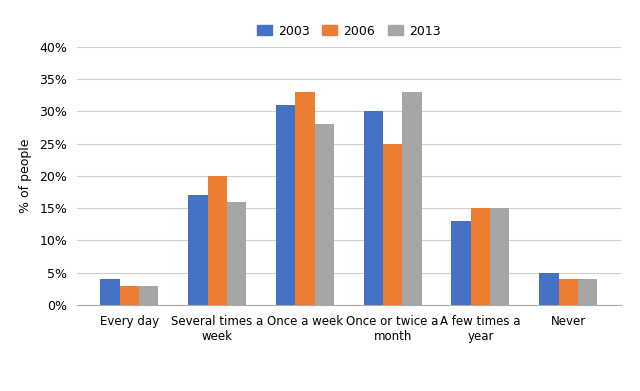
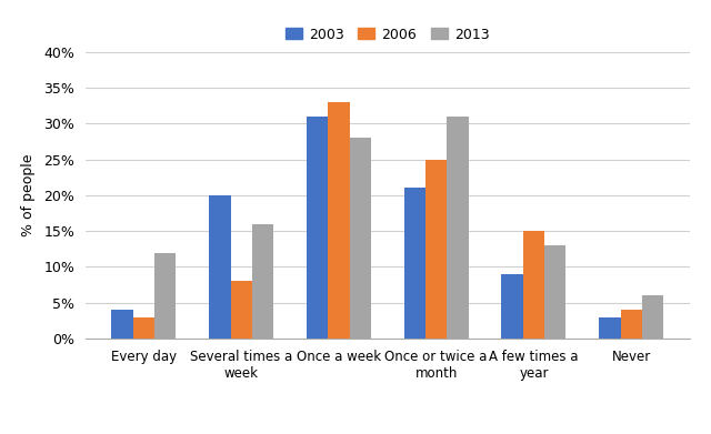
2013/Every day: 3% -> 12%
2003/Several times a week: 17% -> 20%
2006/Several times a week: 20% -> 8%
2003/Once or twice a month: 30% -> 21%
2013/Once or twice a month: 33% -> 31%
2003/A few times a year: 13% -> 9%
2013/A few times a year: 15% -> 13%
2003/Never: 5% -> 3%
2013/Never: 4% -> 6%
